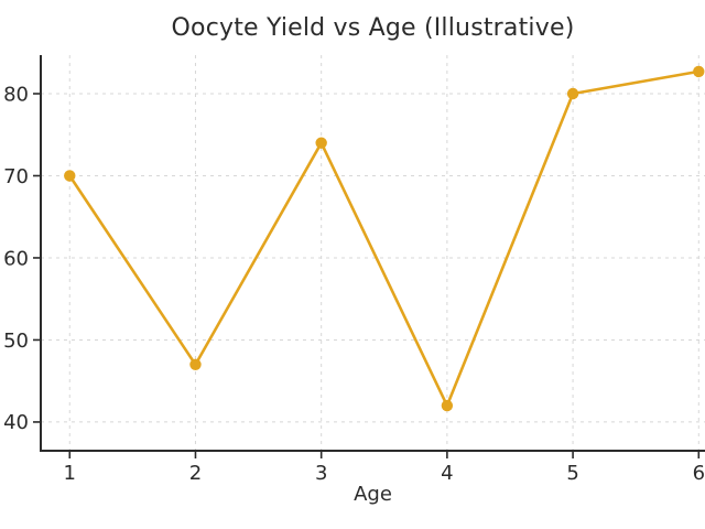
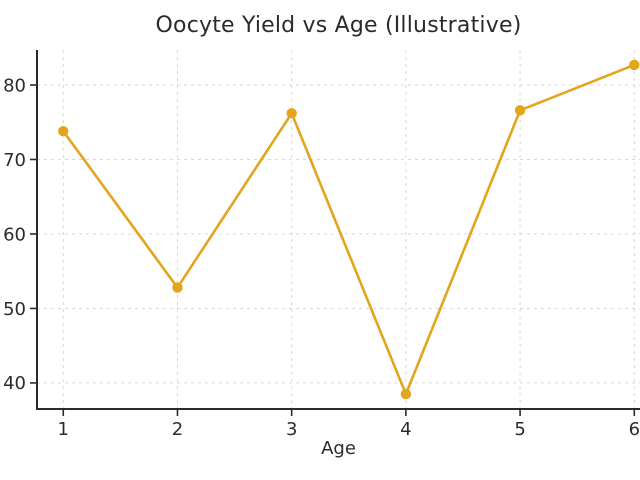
1: 70 -> 74
2: 47 -> 53
3: 74 -> 76
4: 42 -> 38
5: 80 -> 77
